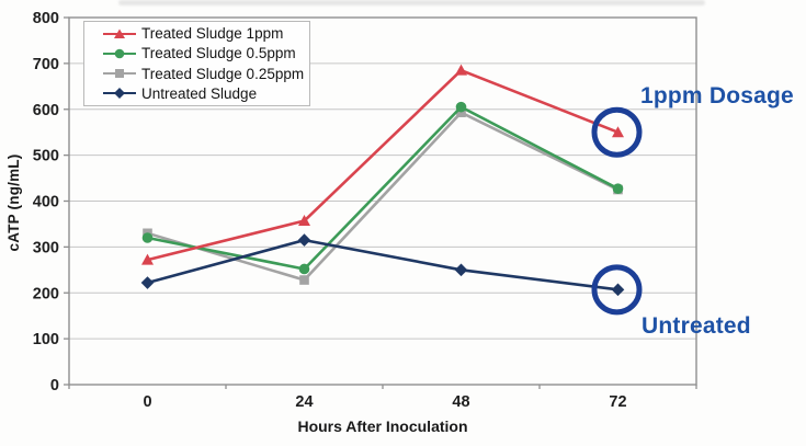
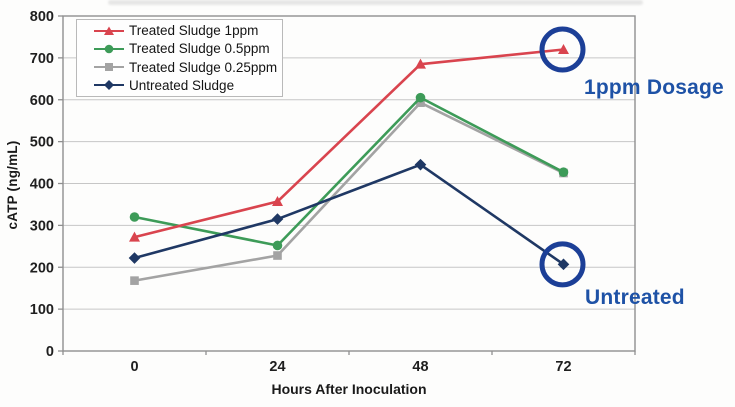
Treated Sludge 0.25ppm/0: 330 -> 170
Untreated Sludge/48: 250 -> 440
Treated Sludge 1ppm/72: 550 -> 720
